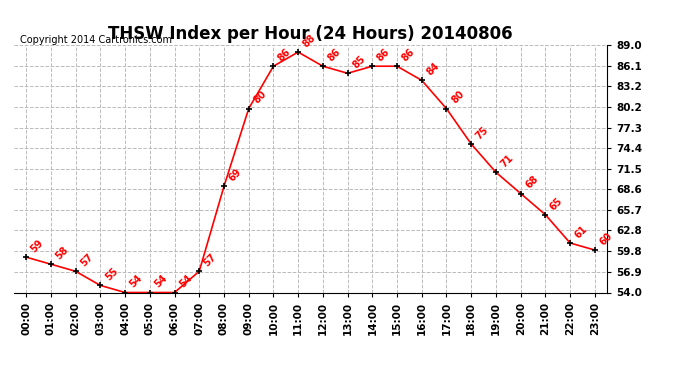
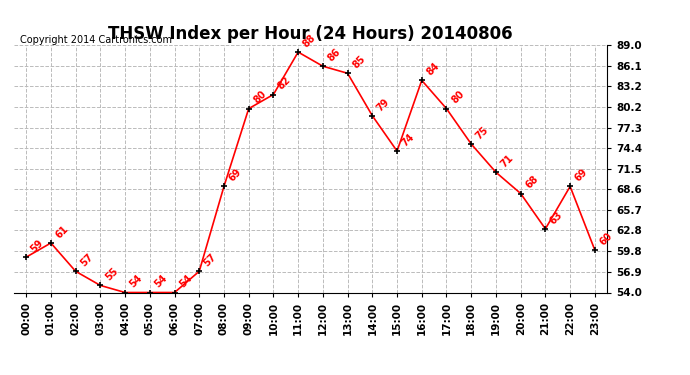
01:00: 58 -> 61
10:00: 86 -> 82
14:00: 86 -> 79
15:00: 86 -> 74
21:00: 65 -> 63
22:00: 61 -> 69
